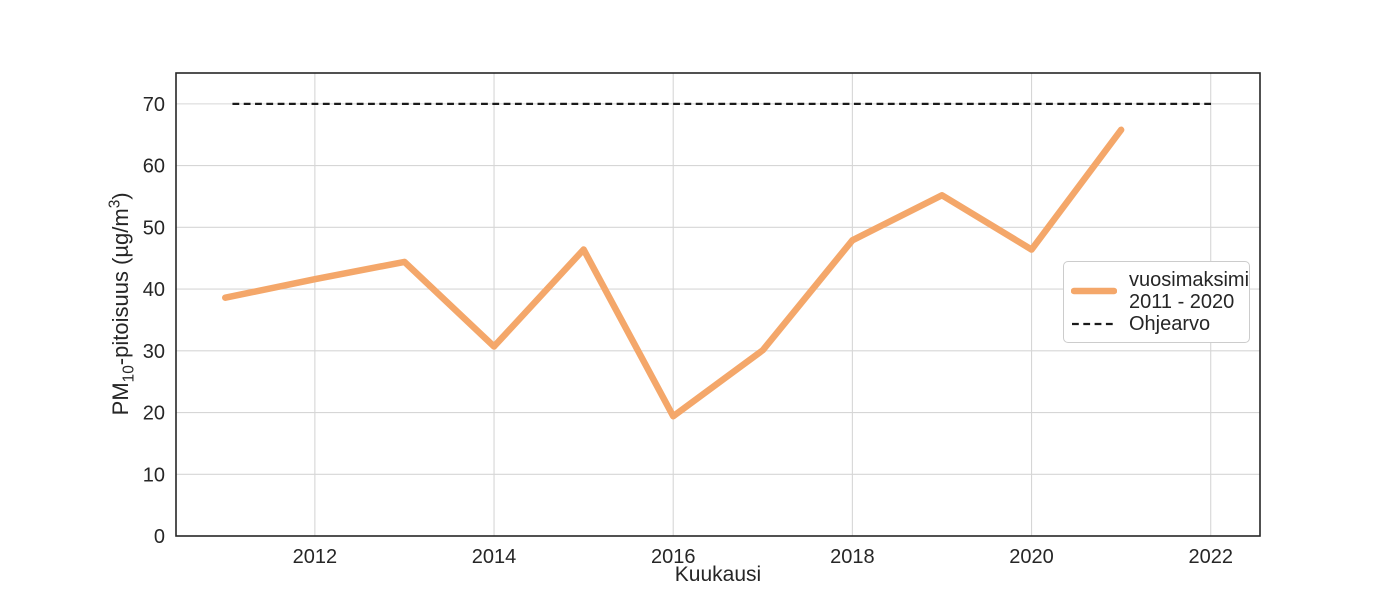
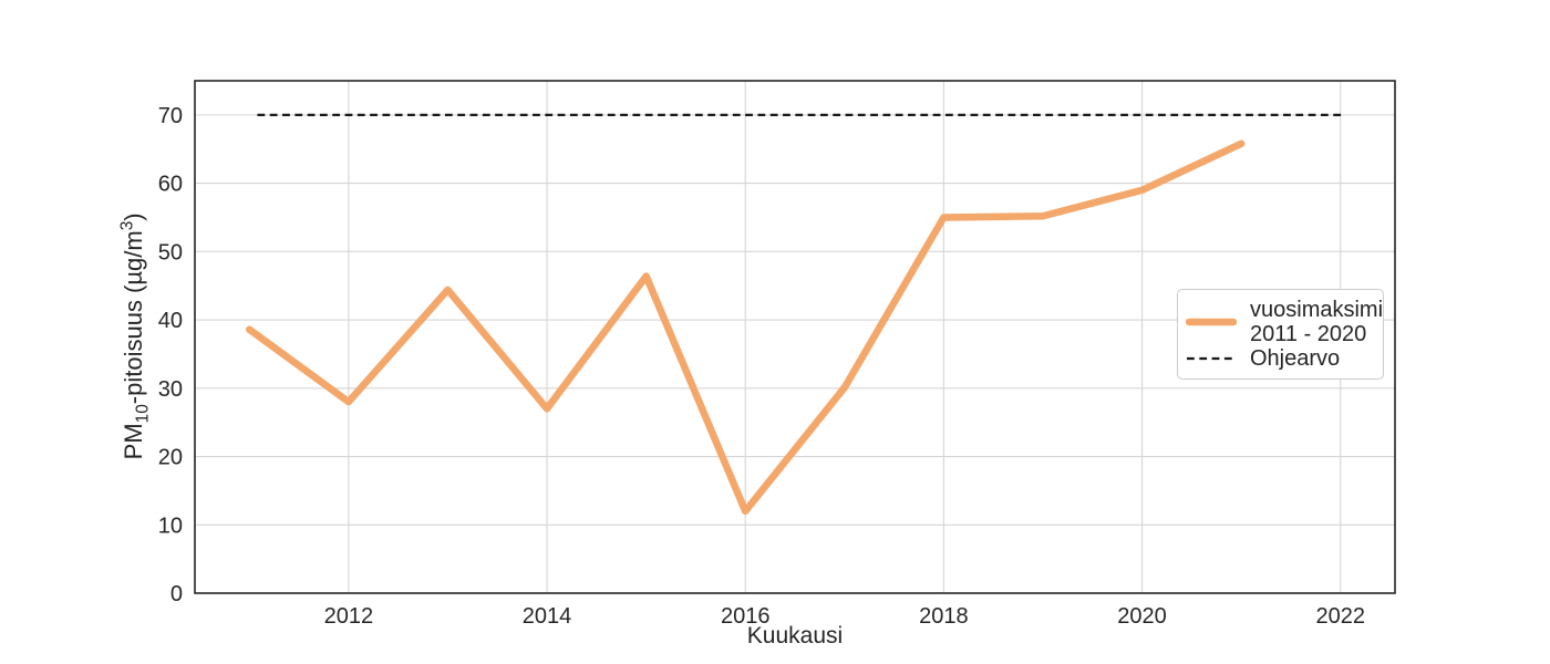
2012: 42 -> 28
2014: 31 -> 27
2016: 19 -> 12
2018: 48 -> 55
2020: 46 -> 59
